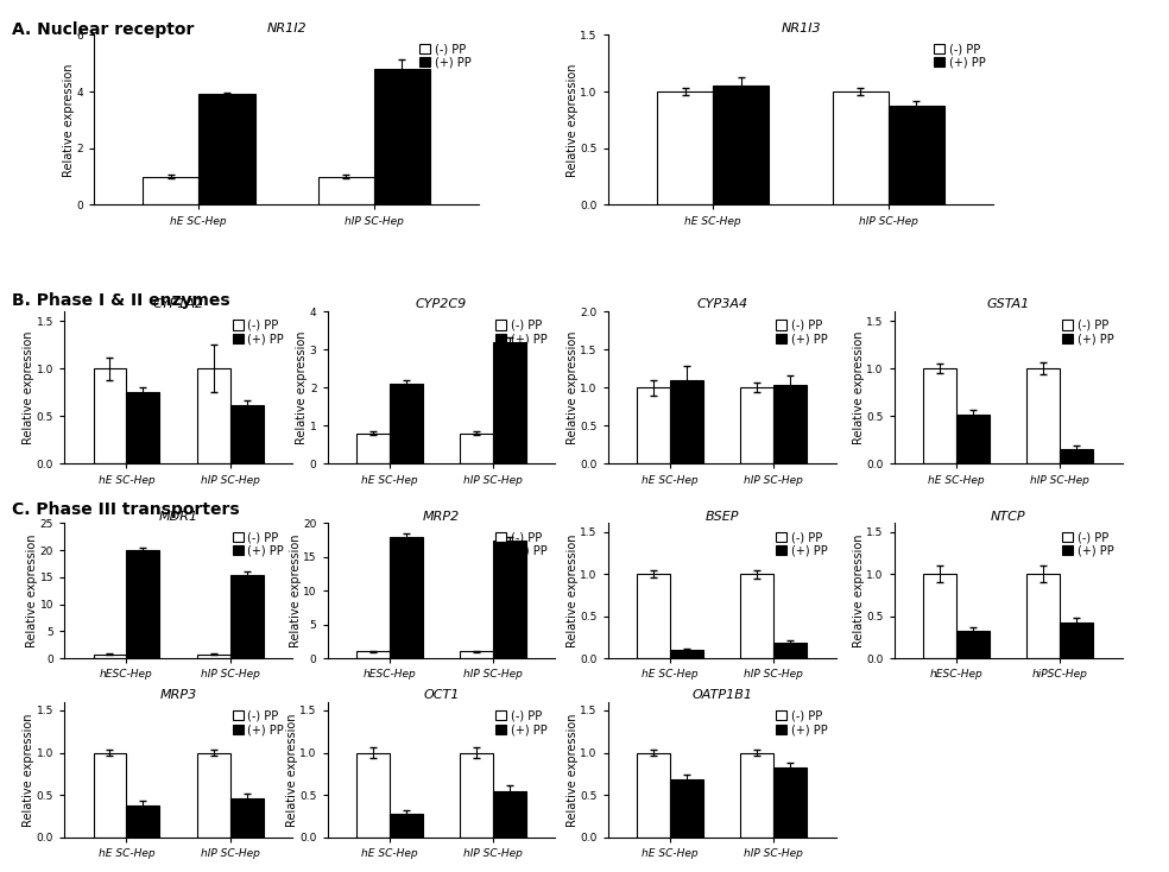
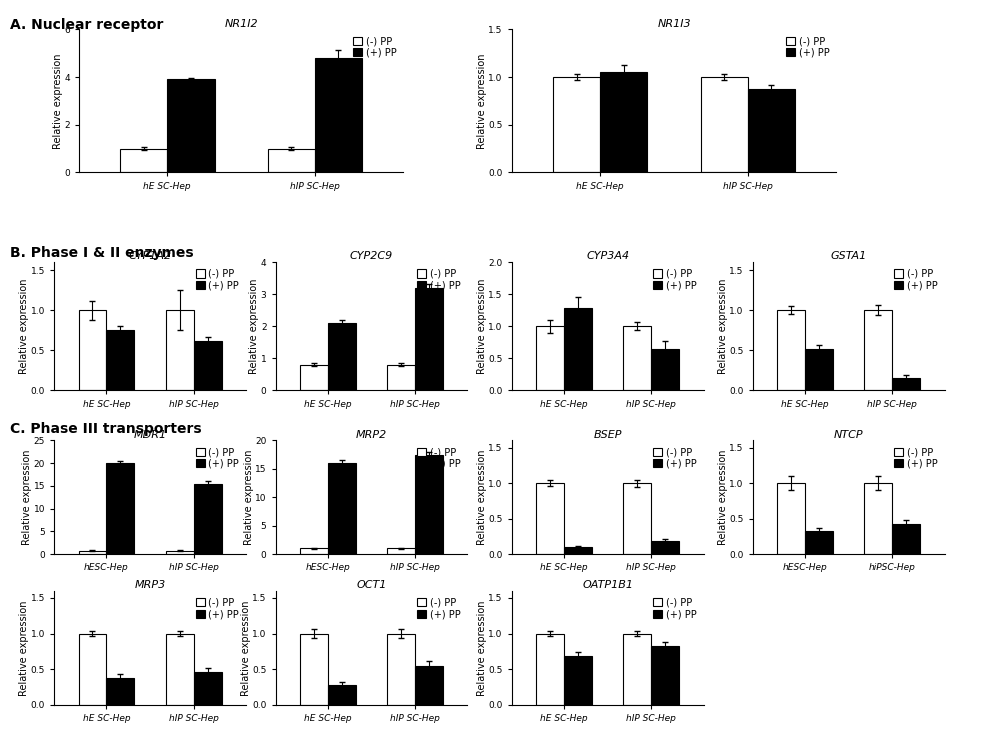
CYP3A4/(+) PP/hE SC-Hep: 1.10 -> 1.28
CYP3A4/(+) PP/hIP SC-Hep: 1.04 -> 0.65
MRP2/(+) PP/hESC-Hep: 18.0 -> 16.0
